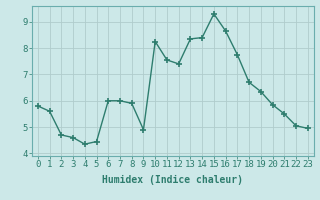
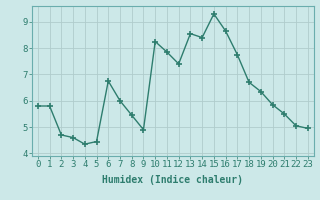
1: 5.60 -> 5.80
6: 6.00 -> 6.75
8: 5.90 -> 5.45
11: 7.55 -> 7.85
13: 8.35 -> 8.55
